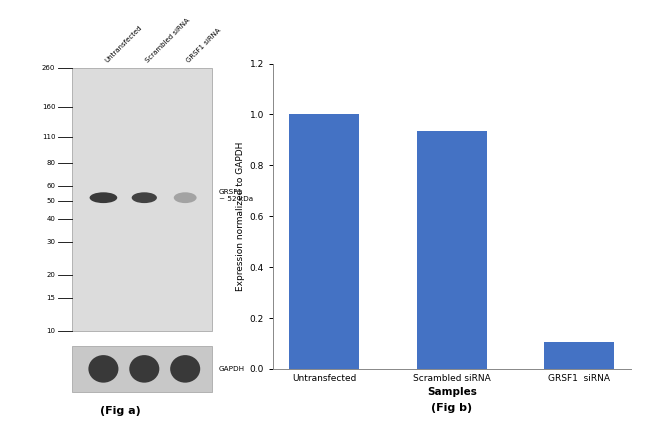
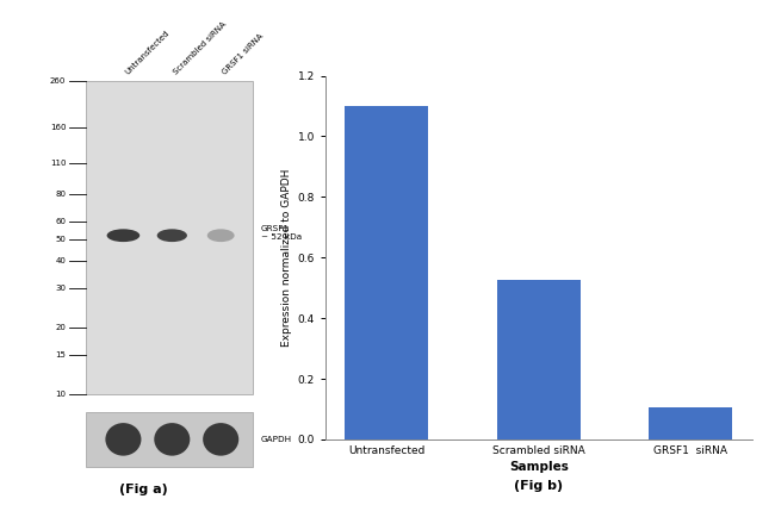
Untransfected: 1.000 -> 1.100
Scrambled siRNA: 0.935 -> 0.525
